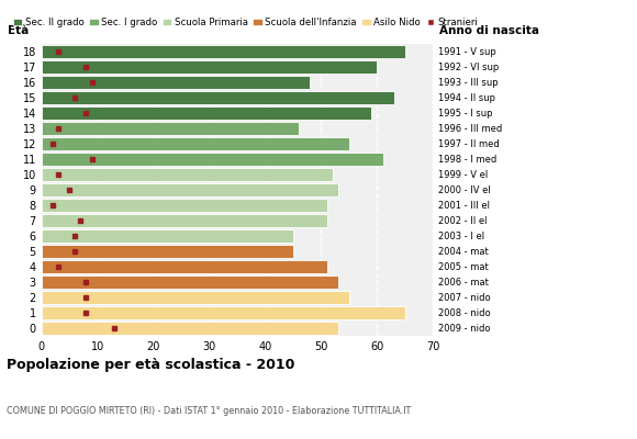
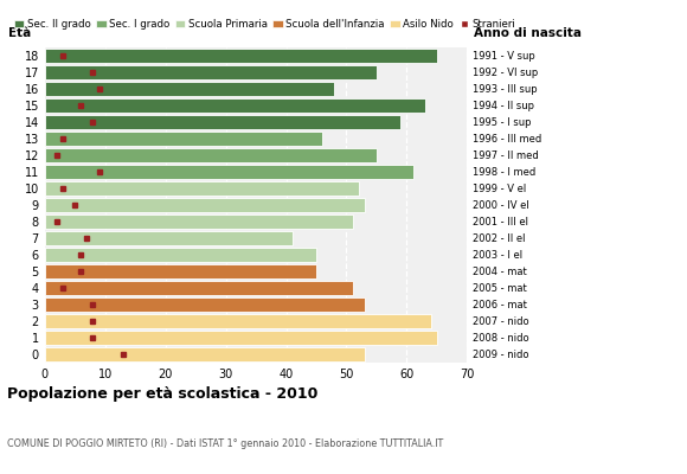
17: 60 -> 55
7: 51 -> 41
2: 55 -> 64
